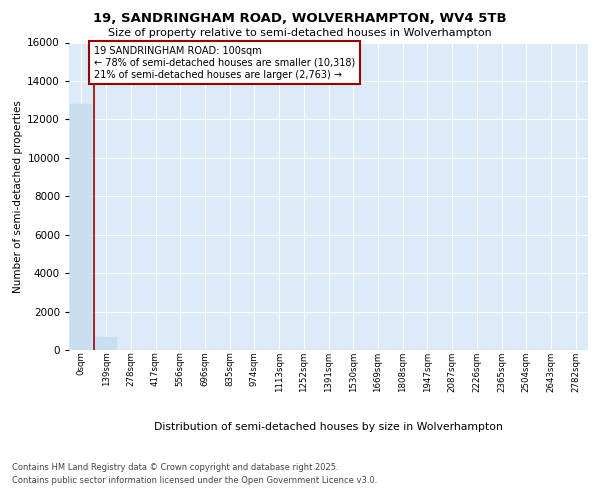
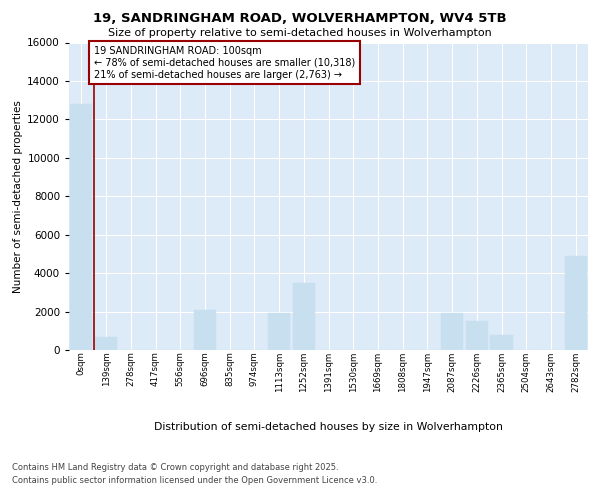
696sqm: 0 -> 2100
1113sqm: 0 -> 1900
1252sqm: 0 -> 3500
2087sqm: 0 -> 1900
2226sqm: 0 -> 1500
2365sqm: 0 -> 800
2782sqm: 0 -> 4900
